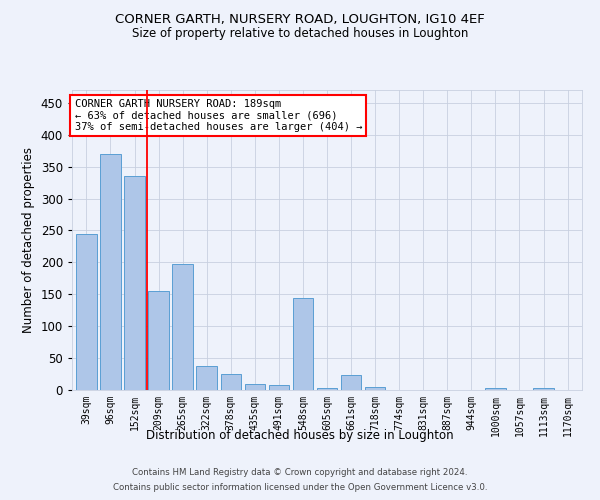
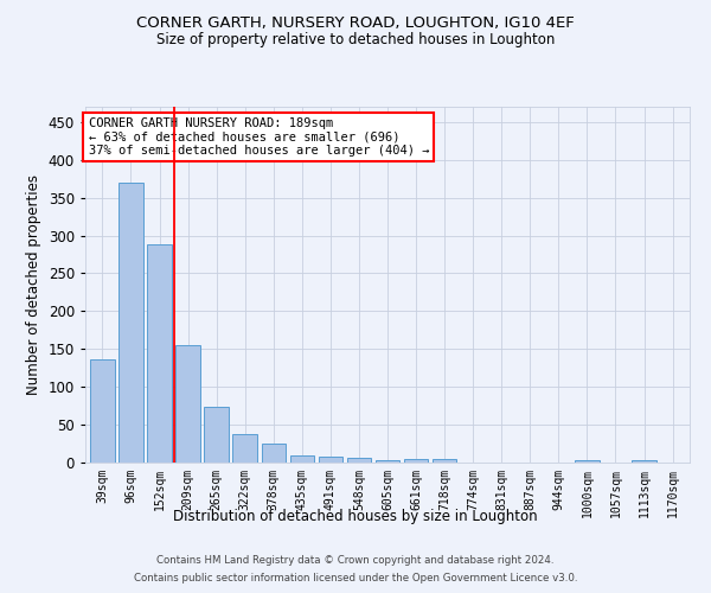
39sqm: 244 -> 136
152sqm: 336 -> 289
265sqm: 198 -> 74
548sqm: 144 -> 6
661sqm: 24 -> 4
